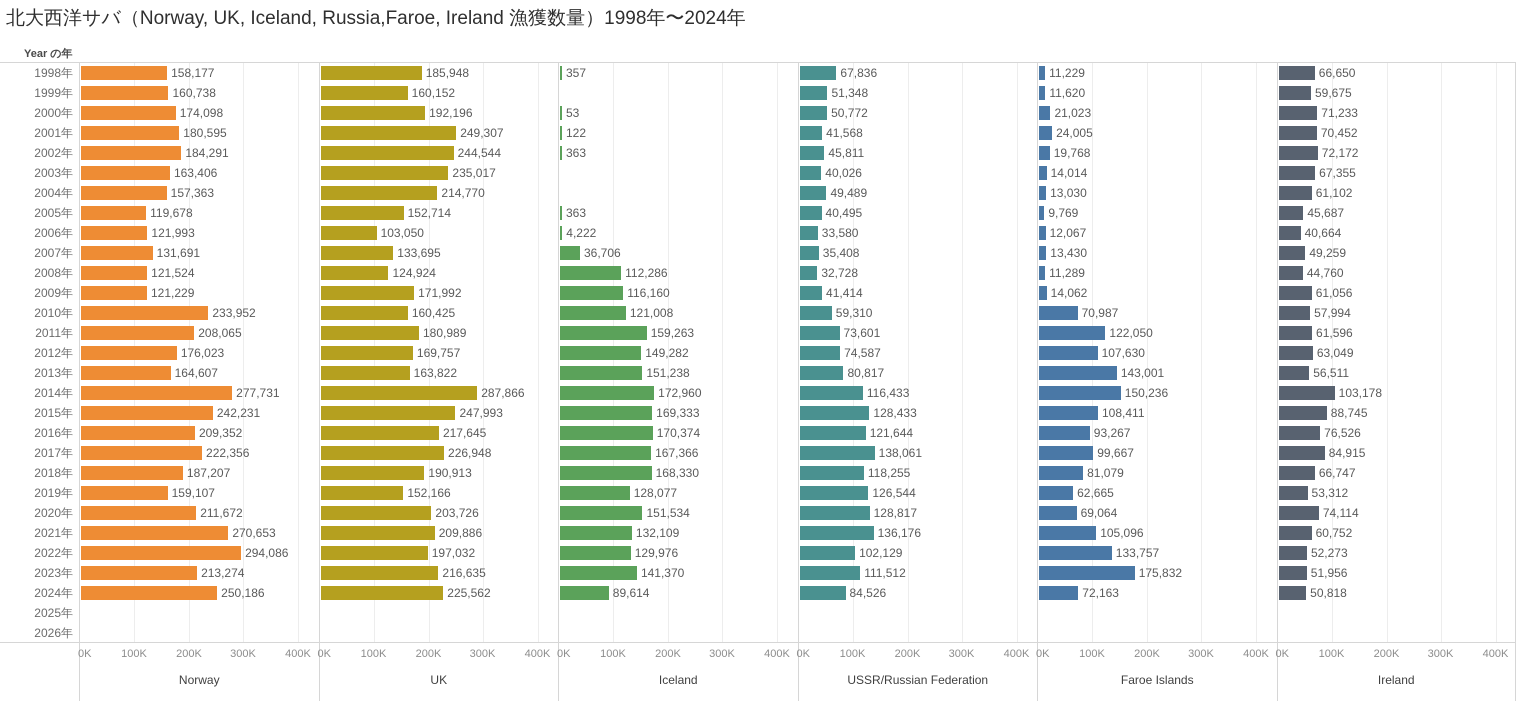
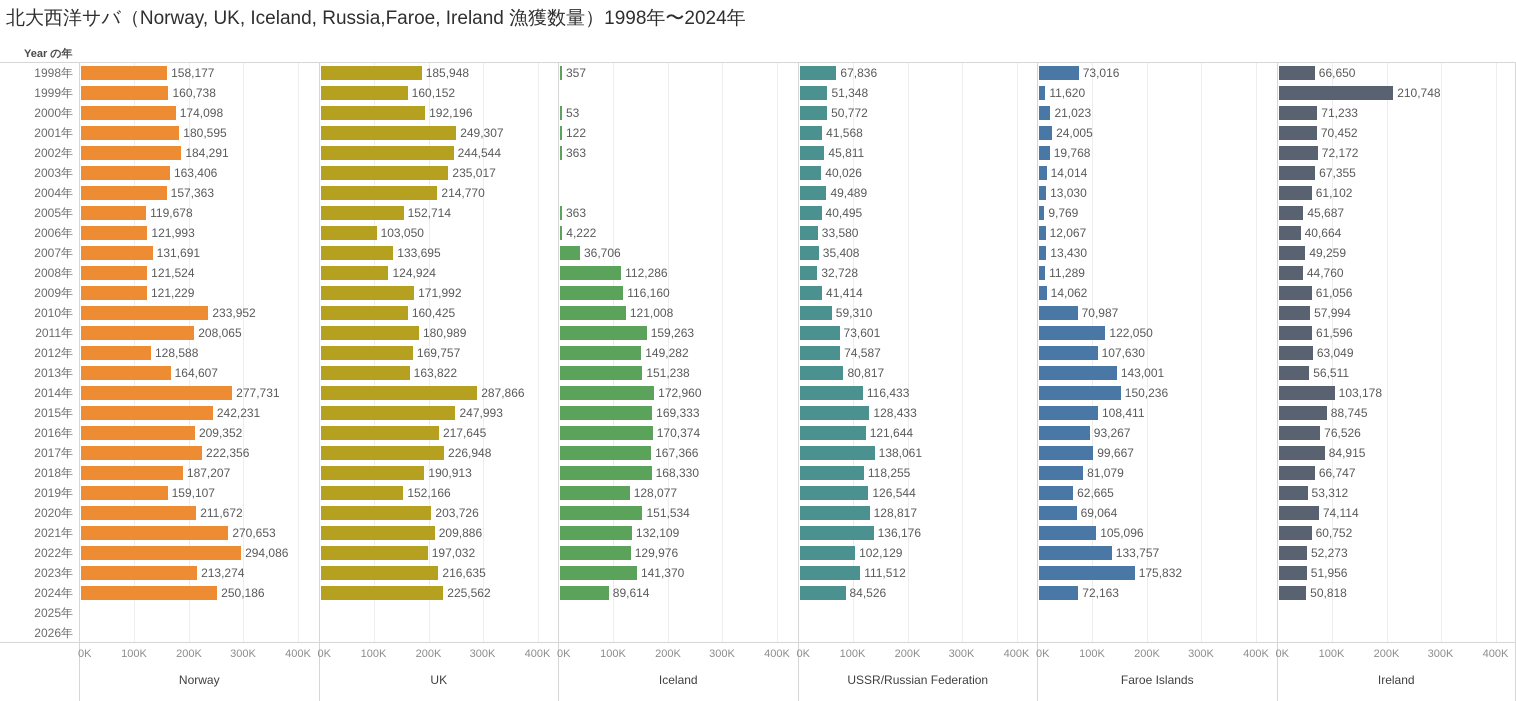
Faroe Islands/1998年: 11,229 -> 73,016
Ireland/1999年: 59,675 -> 210,748
Norway/2012年: 176,023 -> 128,588
